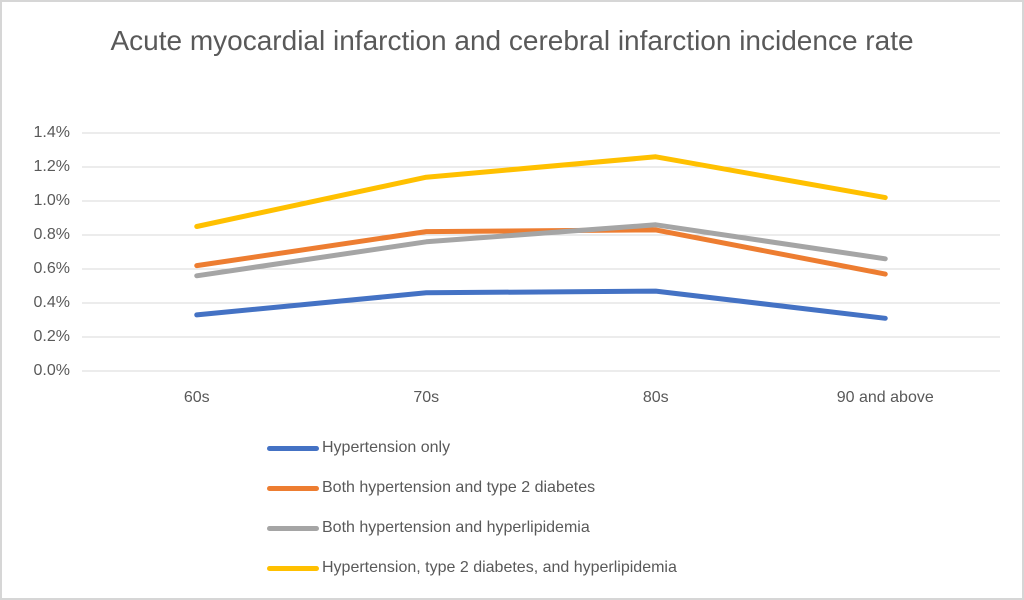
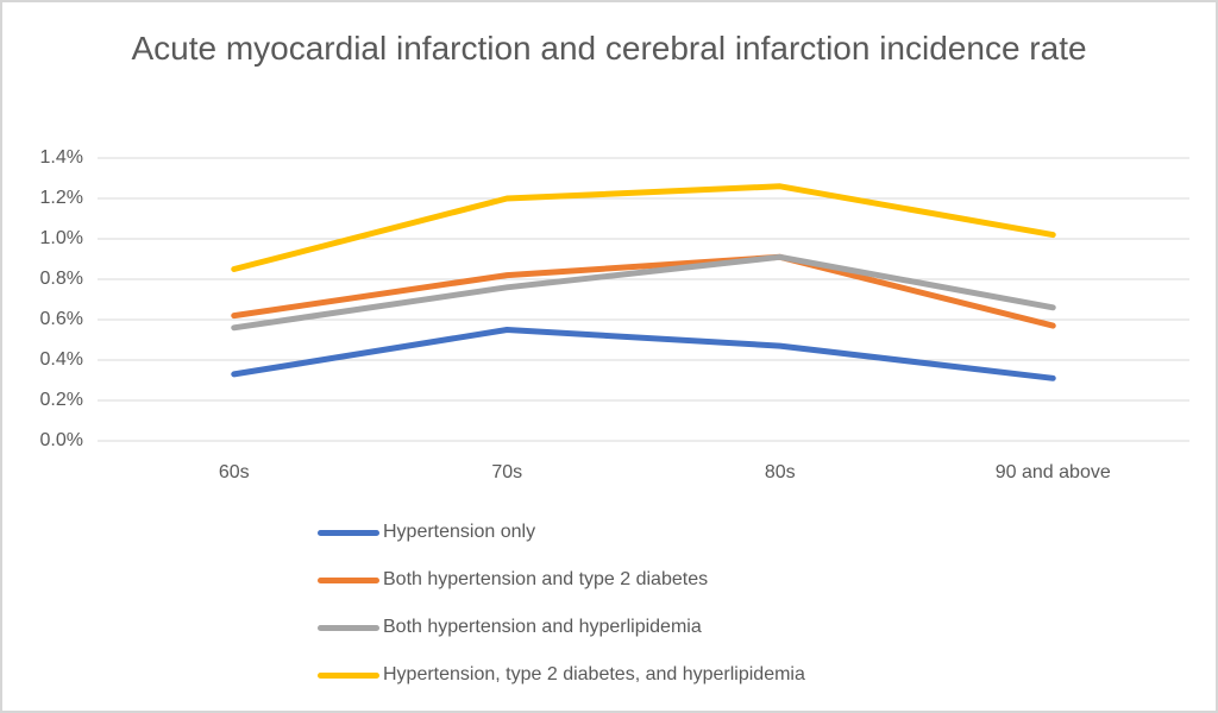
Hypertension only/70s: 0.46% -> 0.55%
Hypertension, type 2 diabetes, and hyperlipidemia/70s: 1.14% -> 1.20%
Both hypertension and type 2 diabetes/80s: 0.83% -> 0.91%
Both hypertension and hyperlipidemia/80s: 0.86% -> 0.91%
